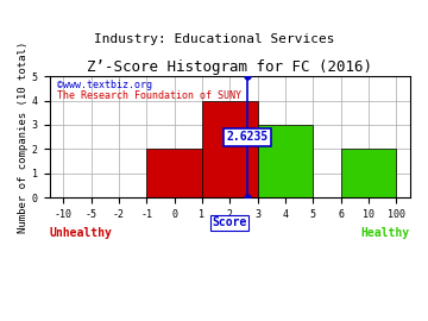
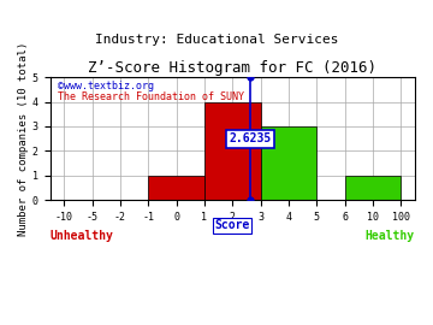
0: 2 -> 1
10: 2 -> 1
